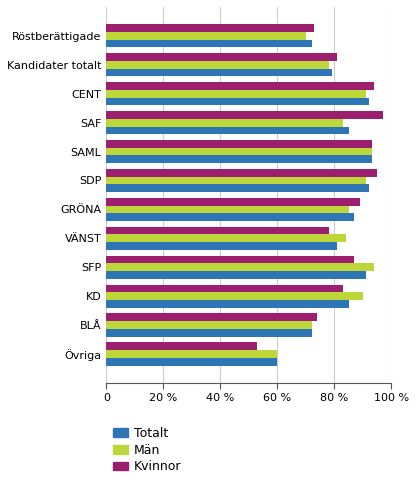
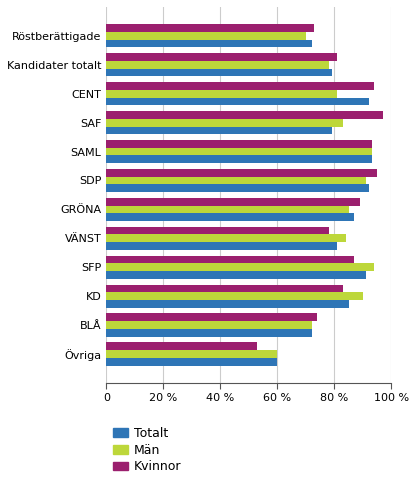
Män/CENT: 91 % -> 81 %
Totalt/SAF: 85 % -> 79 %
